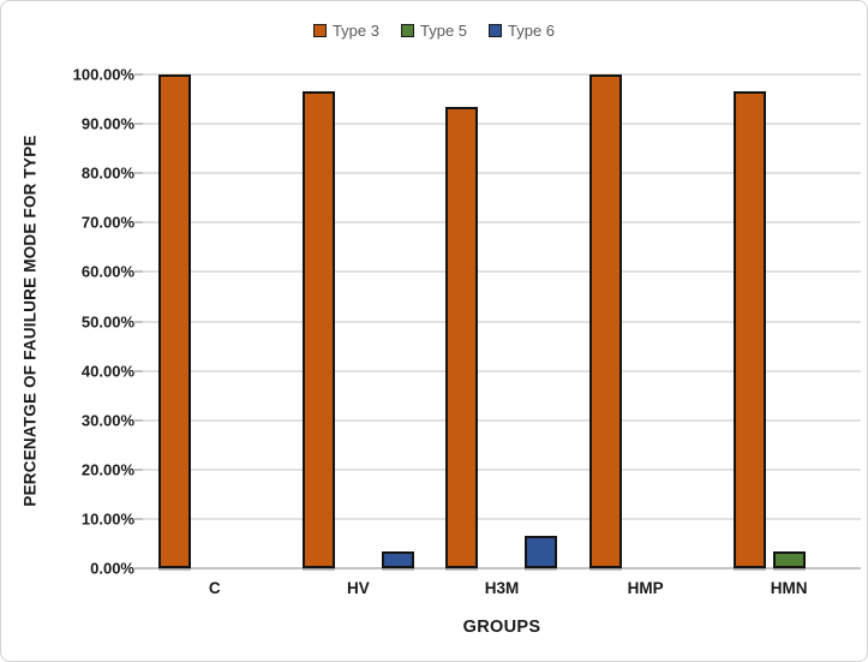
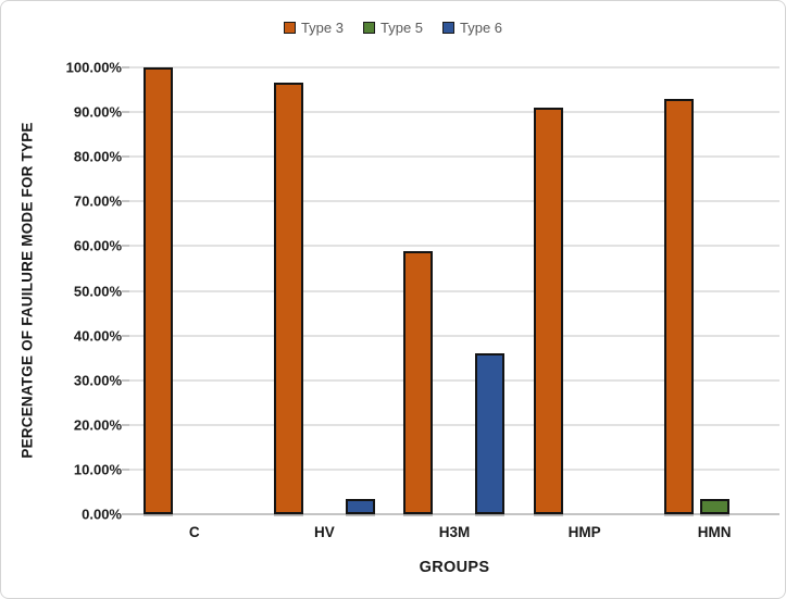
Type 3/H3M: 93% -> 59%
Type 6/H3M: 7% -> 36%
Type 3/HMP: 100% -> 91%
Type 3/HMN: 97% -> 93%
